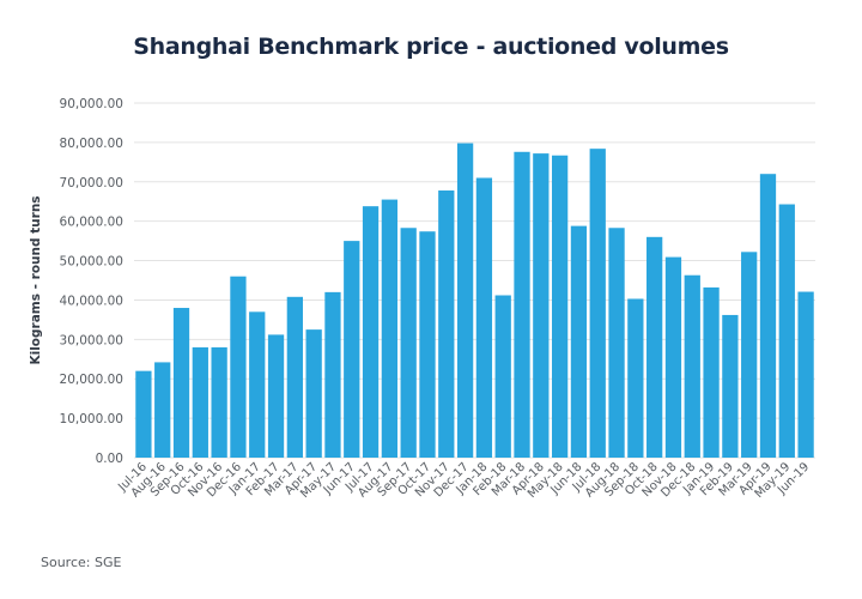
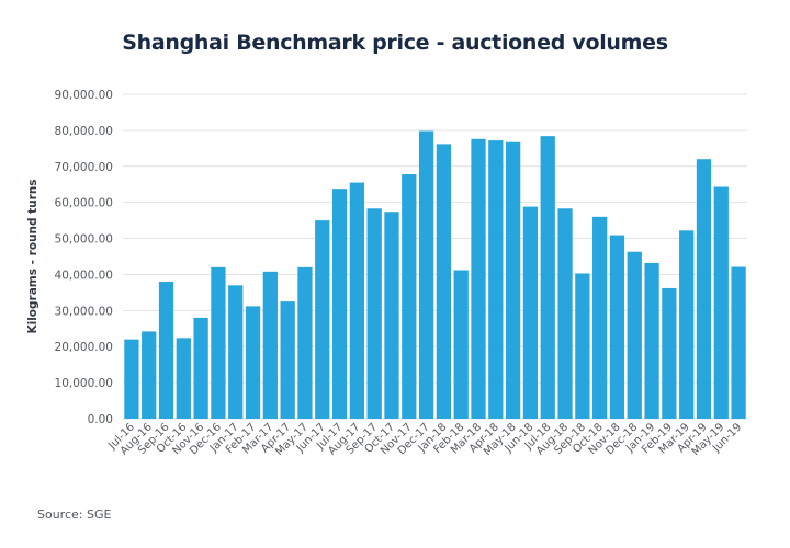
Oct-16: 28000 -> 22000
Dec-16: 46000 -> 42000
Jan-18: 71000 -> 76000
